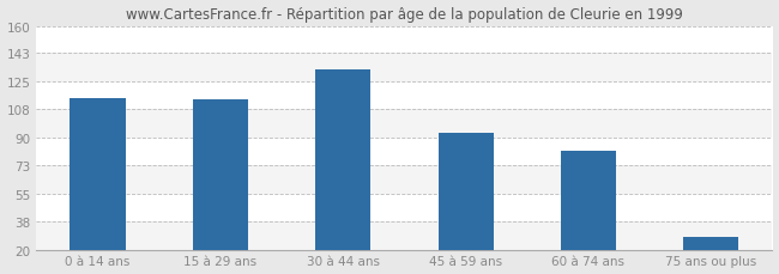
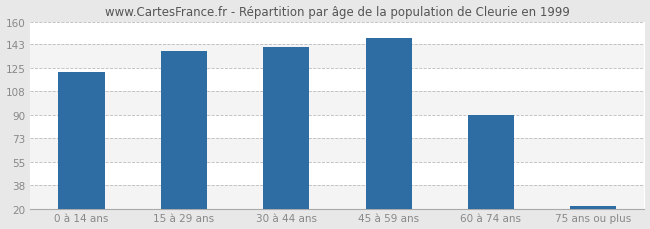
0 à 14 ans: 115 -> 122
15 à 29 ans: 114 -> 138
30 à 44 ans: 133 -> 141
45 à 59 ans: 93 -> 148
60 à 74 ans: 82 -> 90
75 ans ou plus: 28 -> 22
